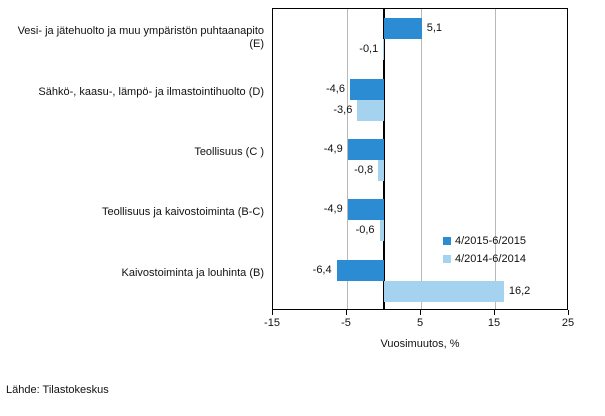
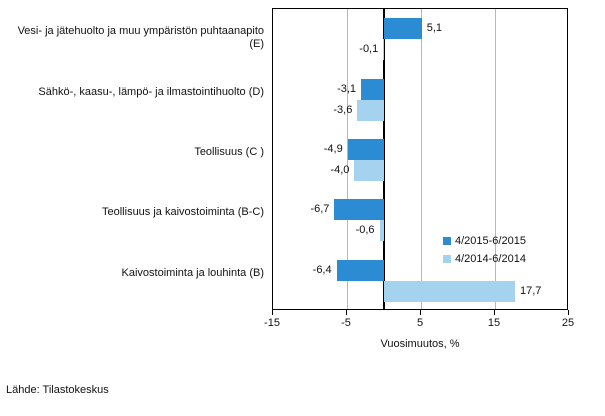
4/2015-6/2015/Sähkö-, kaasu-, lämpö- ja ilmastointihuolto (D): -4,6 -> -3,1
4/2014-6/2014/Teollisuus (C ): -0,8 -> -4,0
4/2015-6/2015/Teollisuus ja kaivostoiminta (B-C): -4,9 -> -6,7
4/2014-6/2014/Kaivostoiminta ja louhinta (B): 16,2 -> 17,7
